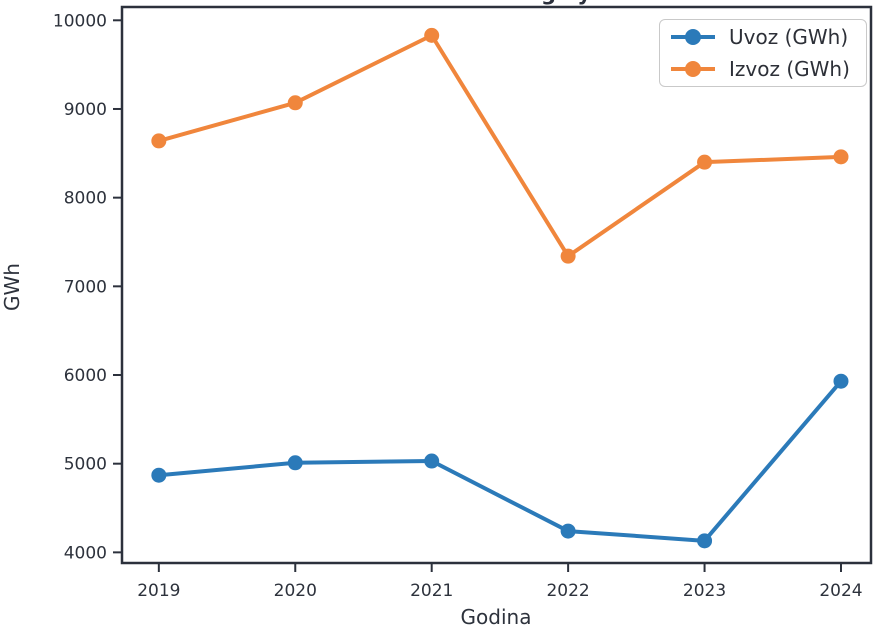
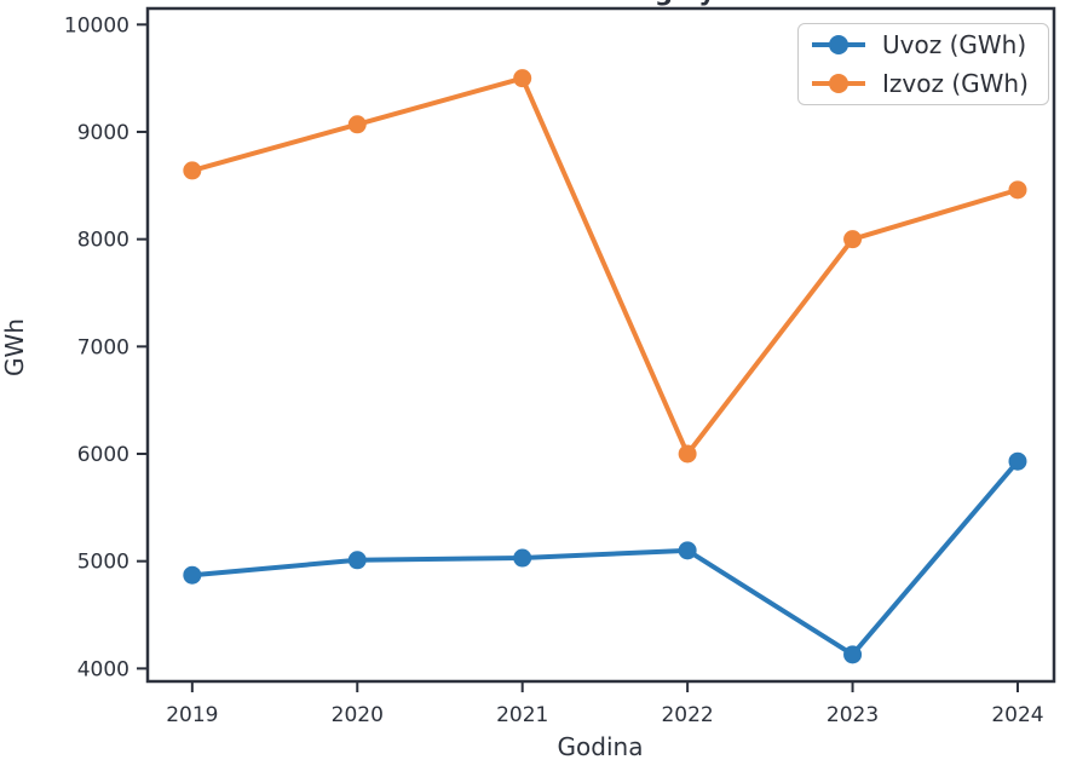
Izvoz (GWh)/2021: 9800 -> 9500
Uvoz (GWh)/2022: 4200 -> 5100
Izvoz (GWh)/2022: 7300 -> 6000
Izvoz (GWh)/2023: 8400 -> 8000
